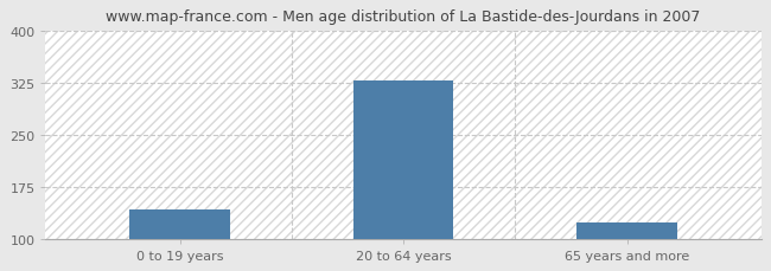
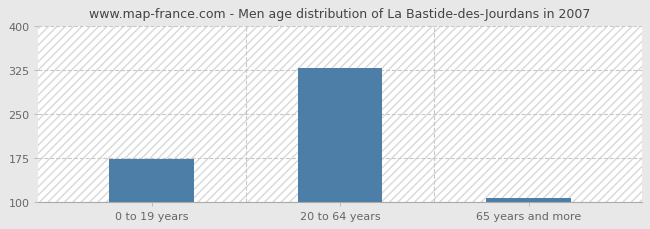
0 to 19 years: 142 -> 172
65 years and more: 124 -> 107
